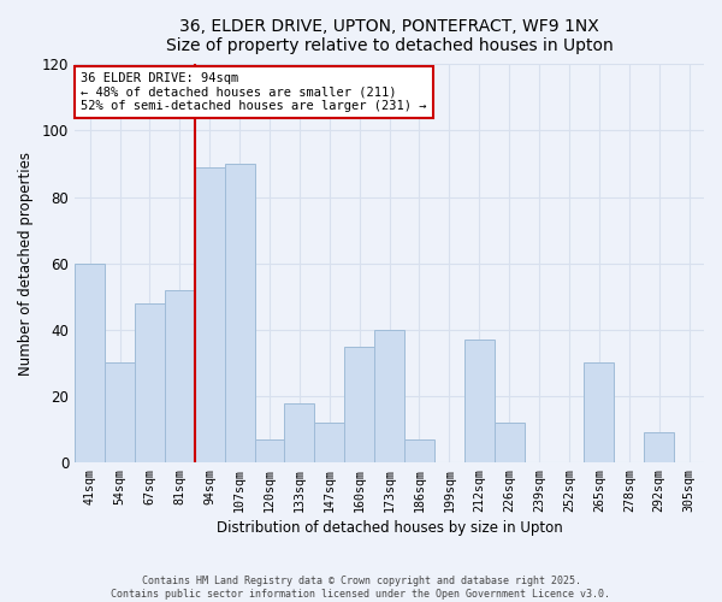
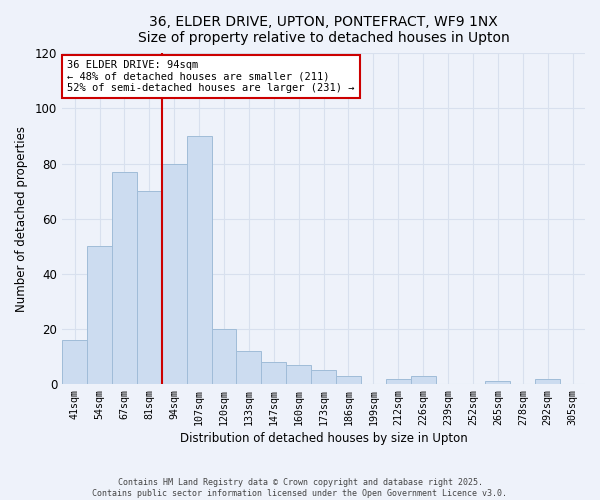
41sqm: 60 -> 16
54sqm: 30 -> 50
67sqm: 48 -> 77
81sqm: 52 -> 70
94sqm: 89 -> 80
120sqm: 7 -> 20
133sqm: 18 -> 12
147sqm: 12 -> 8
160sqm: 35 -> 7
173sqm: 40 -> 5
186sqm: 7 -> 3
212sqm: 37 -> 2
226sqm: 12 -> 3
265sqm: 30 -> 1
292sqm: 9 -> 2
